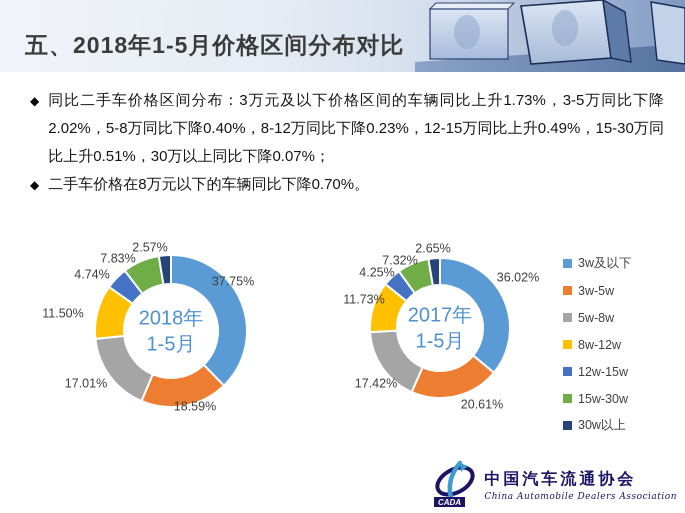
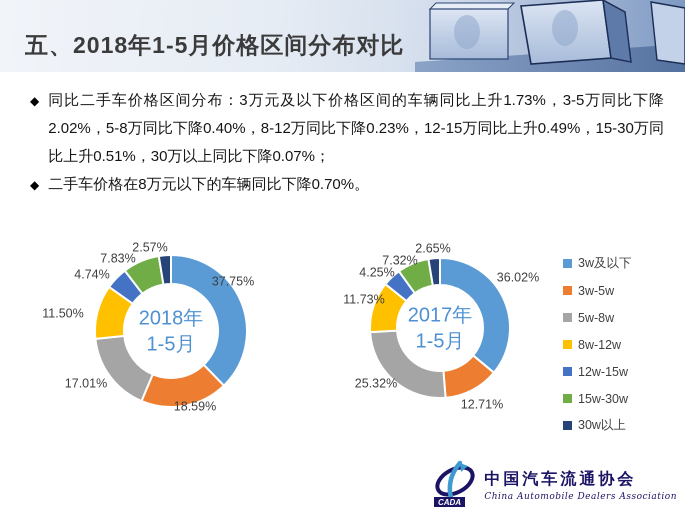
2017年1-5月/3w-5w: 20.61% -> 12.71%
2017年1-5月/5w-8w: 17.42% -> 25.32%
